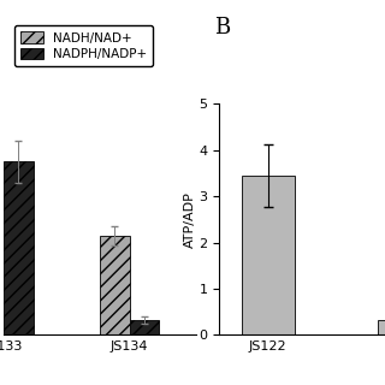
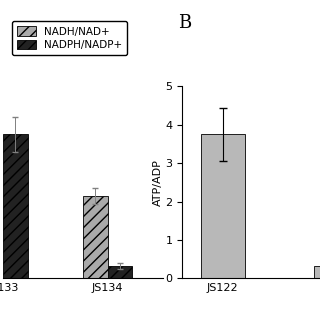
JS122: 3.45 -> 3.75
